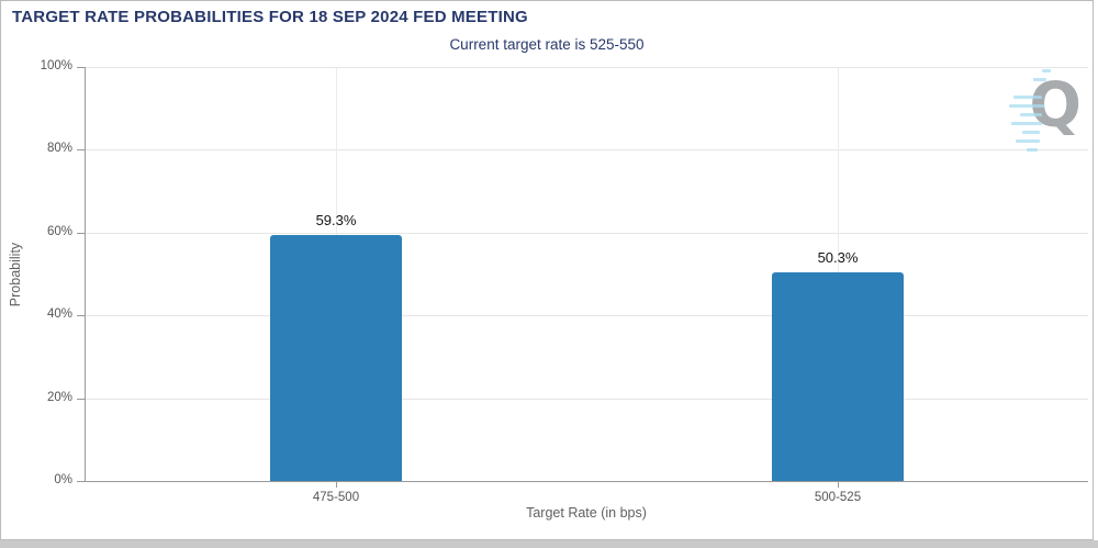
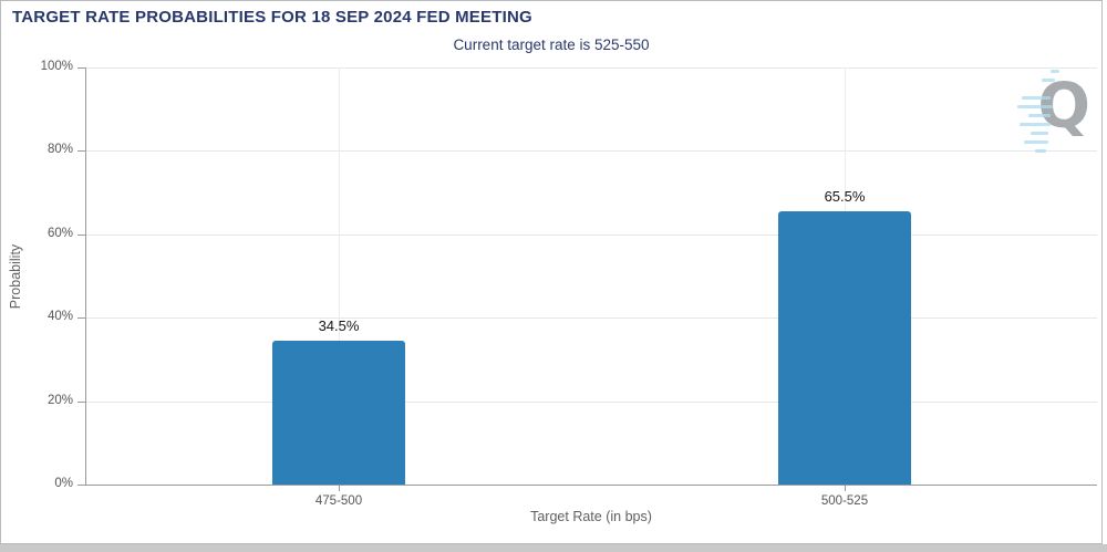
475-500: 59.3% -> 34.5%
500-525: 50.3% -> 65.5%
